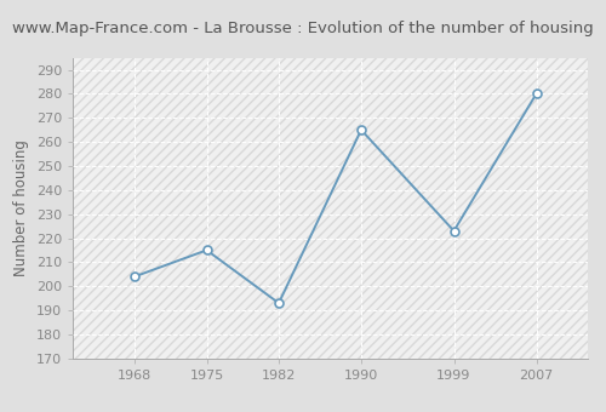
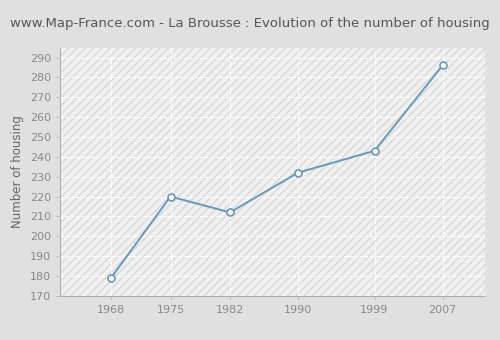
1968: 204 -> 179
1975: 215 -> 220
1982: 193 -> 212
1990: 265 -> 232
1999: 223 -> 243
2007: 280 -> 286
